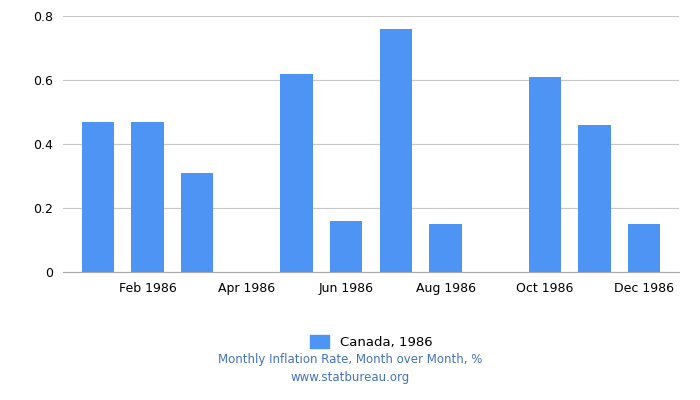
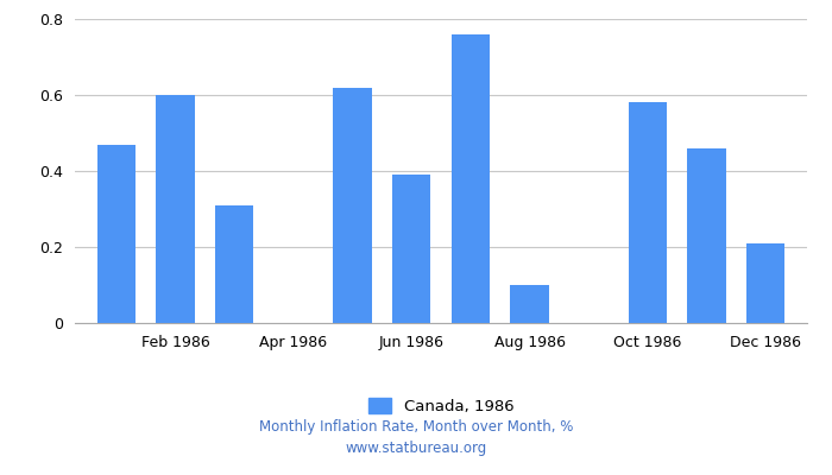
Feb 1986: 0.47 -> 0.60
Jun 1986: 0.16 -> 0.39
Aug 1986: 0.15 -> 0.10
Oct 1986: 0.61 -> 0.58
Dec 1986: 0.15 -> 0.21
